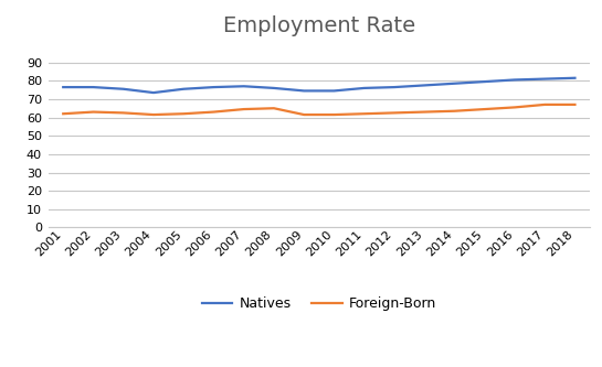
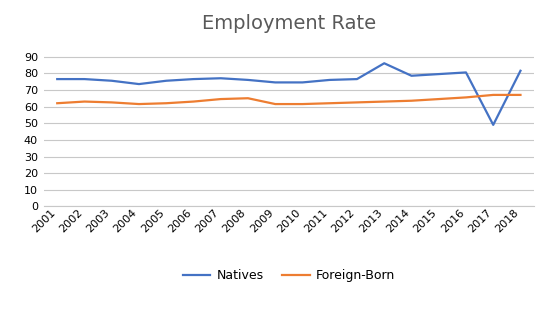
Natives/2013: 78 -> 86
Natives/2017: 81 -> 49
